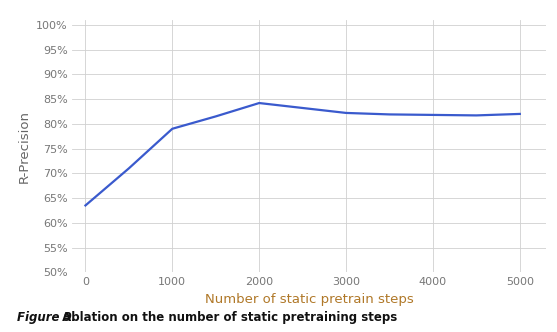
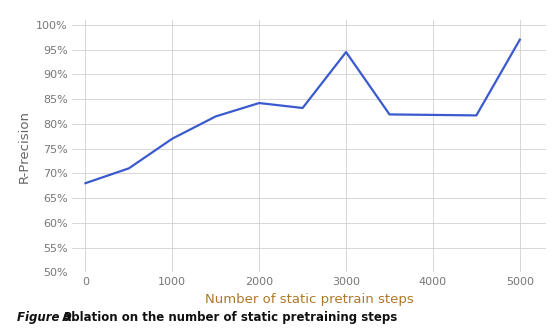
0: 63.5% -> 68.0%
1000: 79.0% -> 77.0%
3000: 82.2% -> 94.5%
5000: 82.0% -> 97.0%
